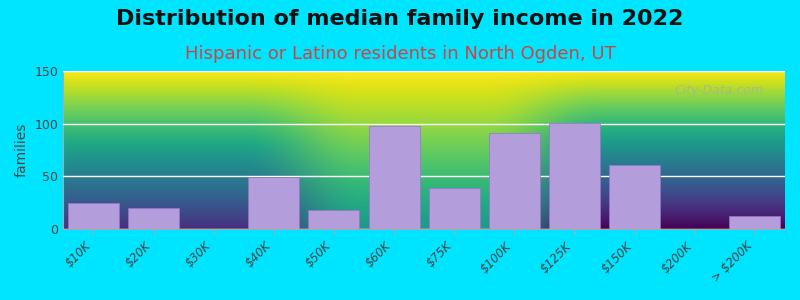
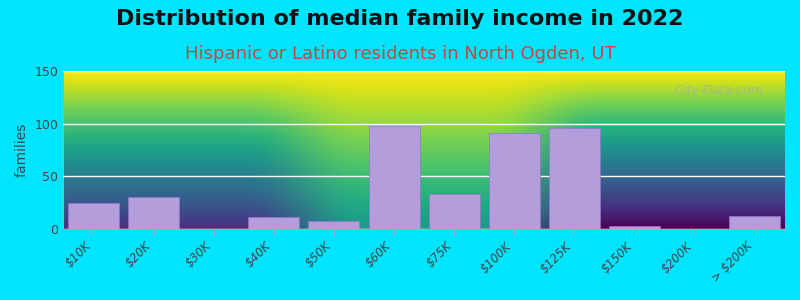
$20K: 20 -> 30
$40K: 49 -> 11
$50K: 18 -> 8
$75K: 39 -> 33
$125K: 101 -> 96
$150K: 61 -> 3
